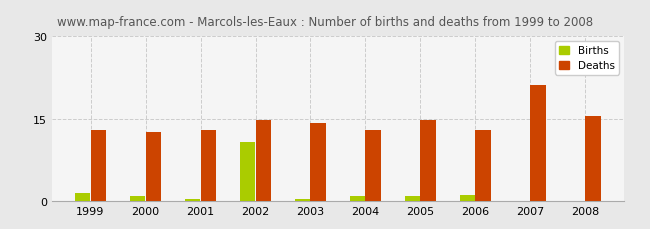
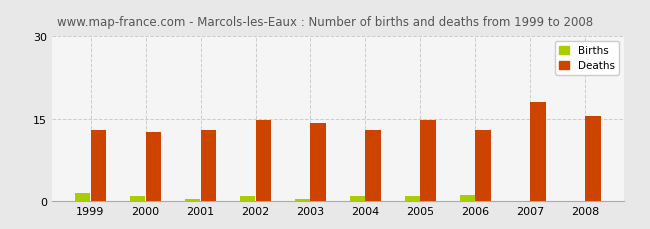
Births/2002: 10.8 -> 1.0
Deaths/2007: 21.0 -> 18.0
